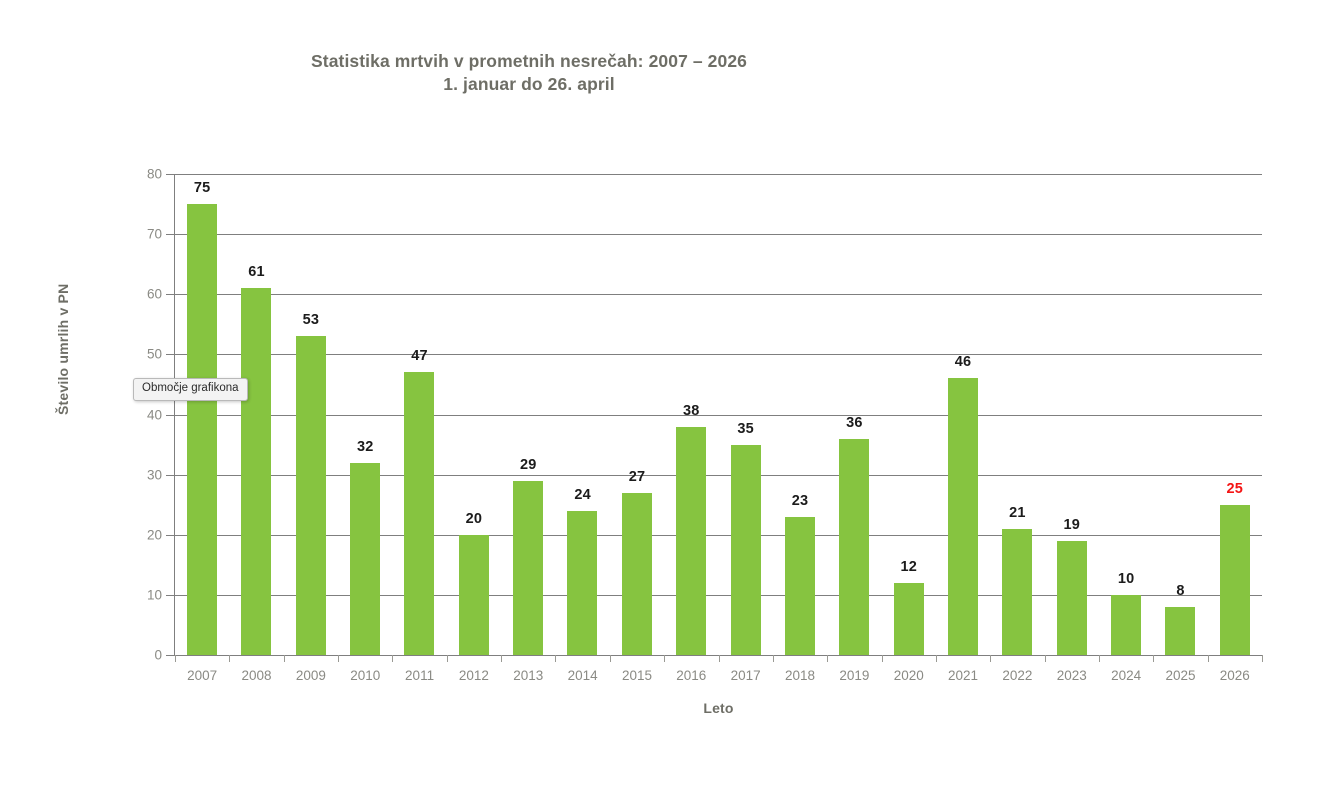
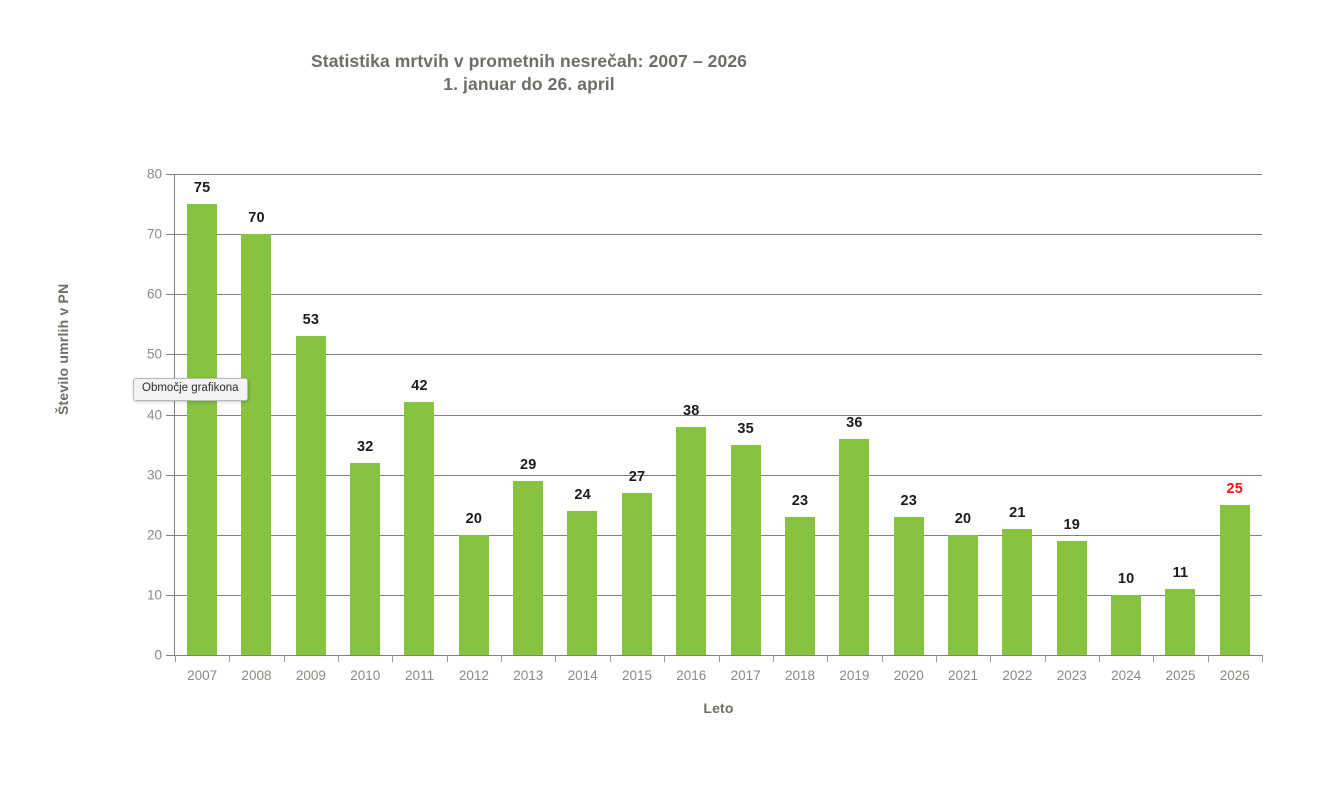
2008: 61 -> 70
2011: 47 -> 42
2020: 12 -> 23
2021: 46 -> 20
2025: 8 -> 11
